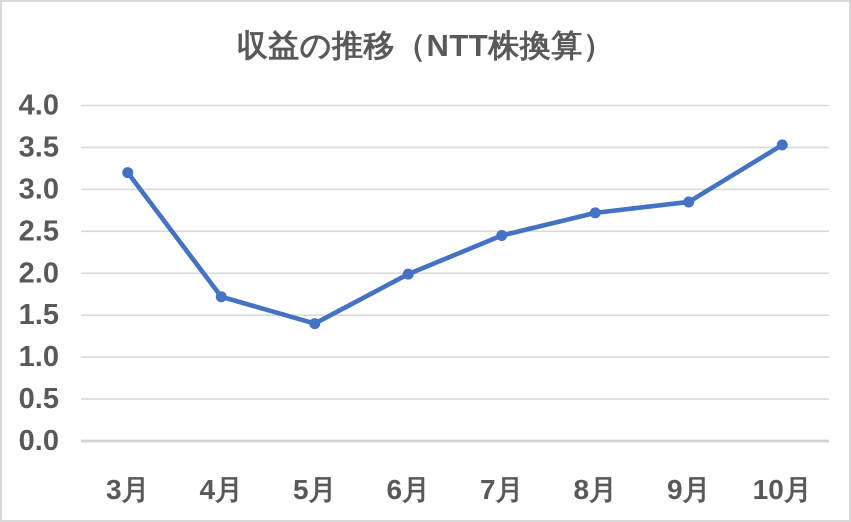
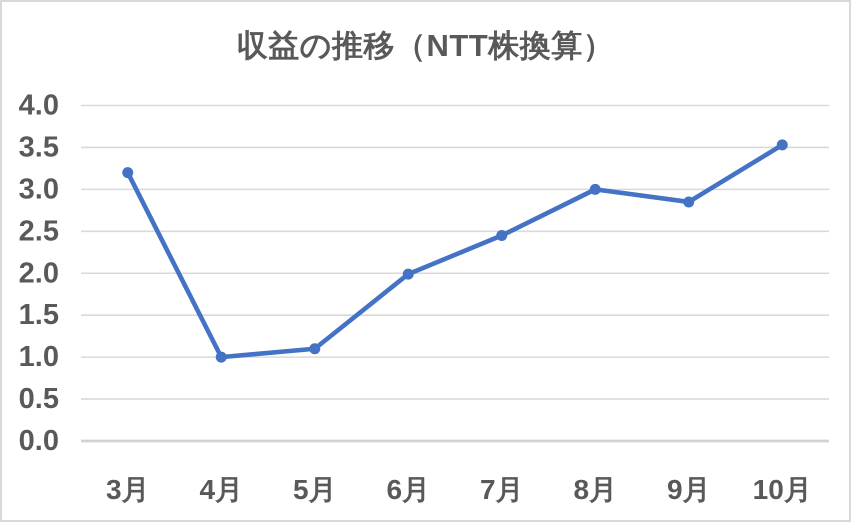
4月: 1.7 -> 1.0
5月: 1.4 -> 1.1
8月: 2.7 -> 3.0
